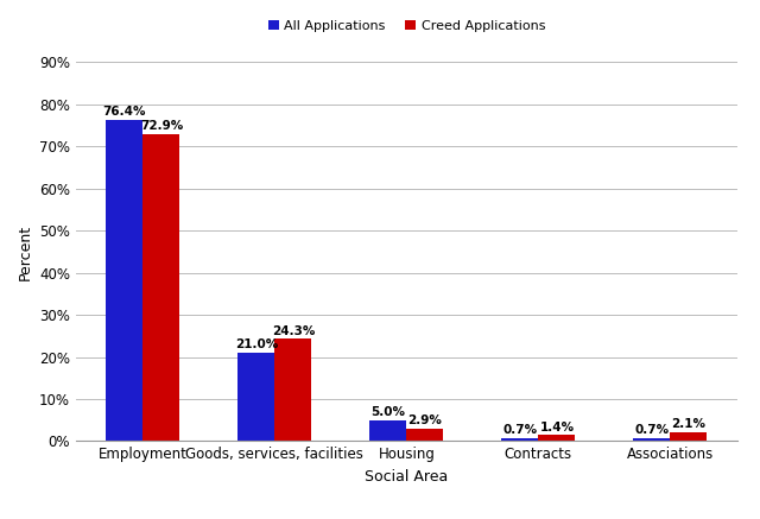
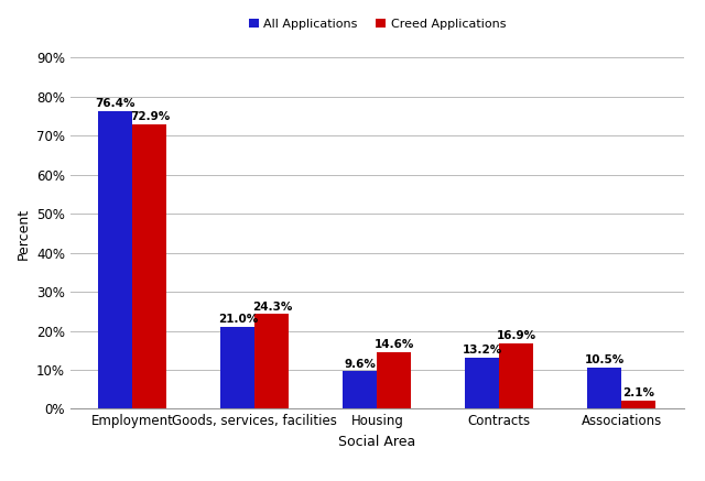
All Applications/Housing: 5.0% -> 9.6%
Creed Applications/Housing: 2.9% -> 14.6%
All Applications/Contracts: 0.7% -> 13.2%
Creed Applications/Contracts: 1.4% -> 16.9%
All Applications/Associations: 0.7% -> 10.5%
